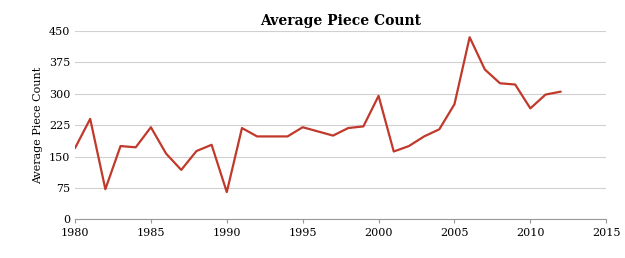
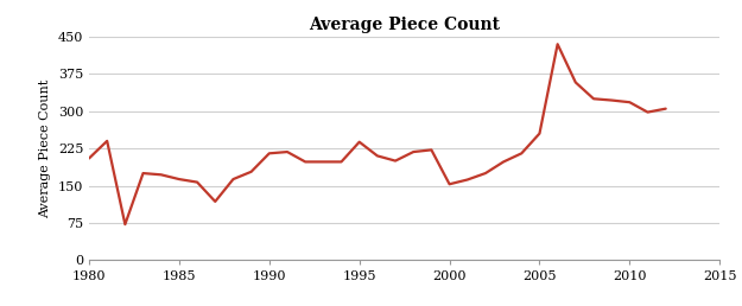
1980: 170 -> 205
1985: 220 -> 163
1990: 65 -> 215
1995: 220 -> 238
2000: 295 -> 153
2005: 275 -> 255
2010: 265 -> 318
